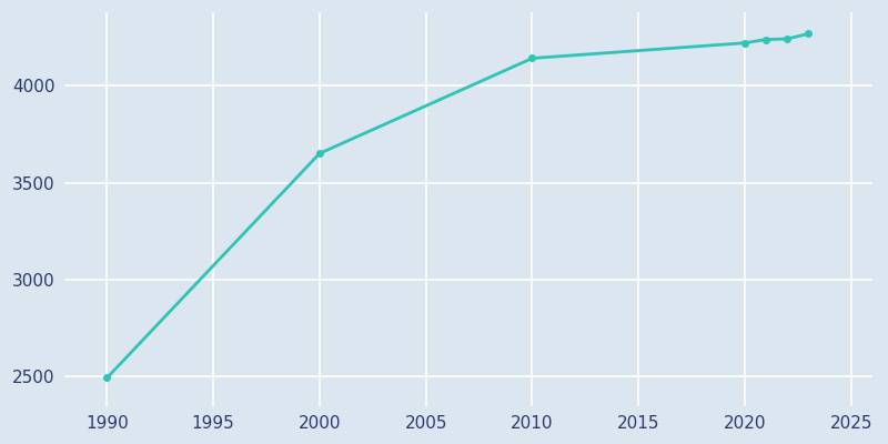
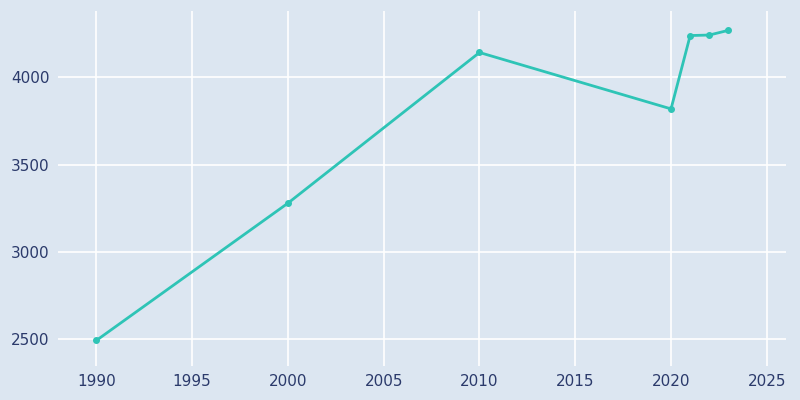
2000: 3650 -> 3280
2020: 4220 -> 3820
